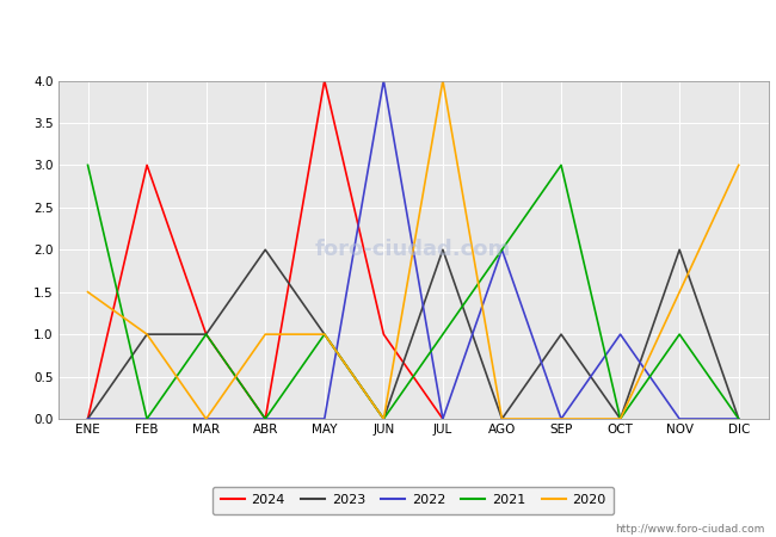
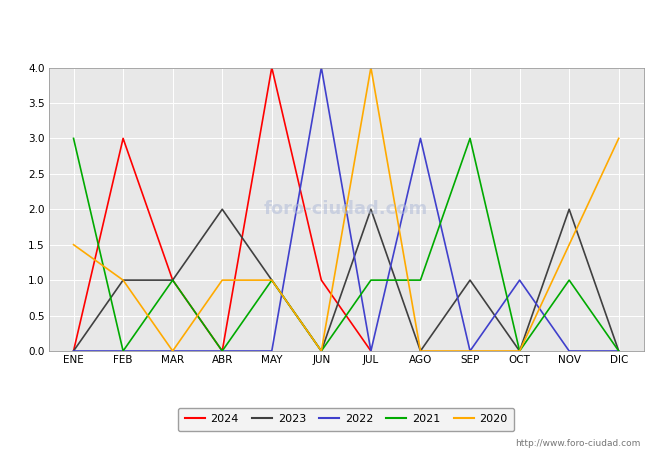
2022/AGO: 2 -> 3
2021/AGO: 2 -> 1
